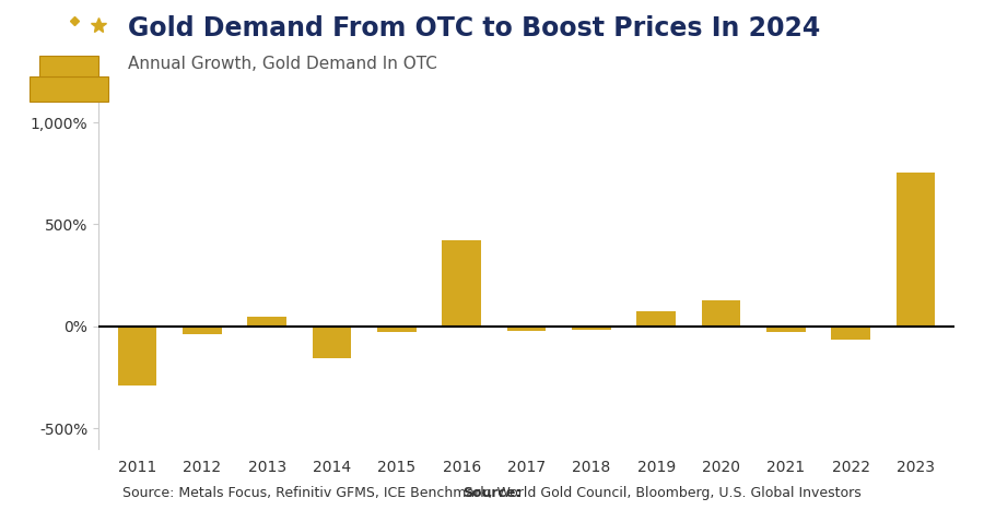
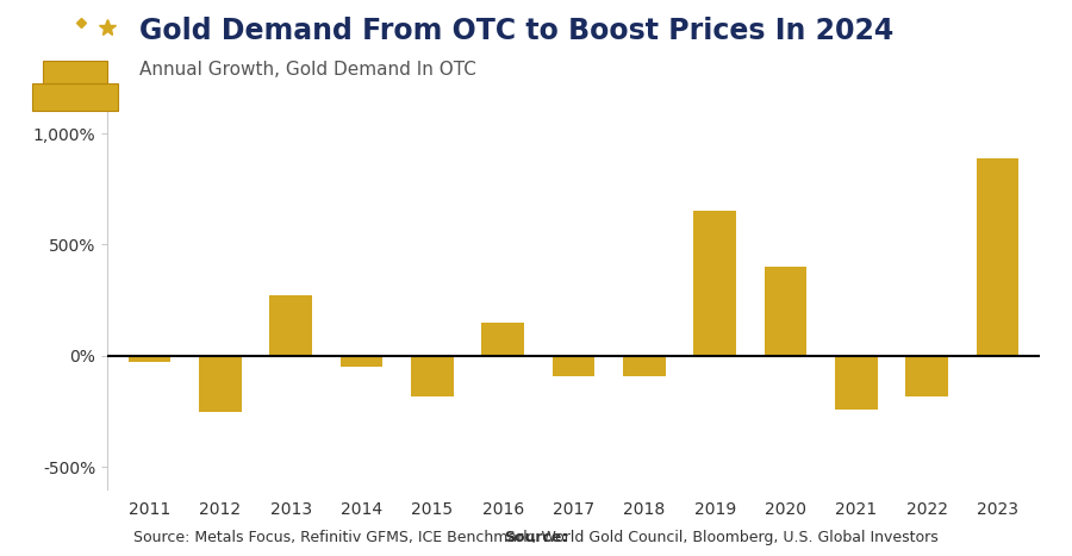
2011: -290% -> -30%
2012: -40% -> -250%
2013: 50% -> 270%
2014: -160% -> -50%
2015: -30% -> -180%
2016: 420% -> 150%
2017: -20% -> -90%
2018: -20% -> -90%
2019: 80% -> 650%
2020: 130% -> 400%
2021: -30% -> -240%
2022: -60% -> -180%
2023: 760% -> 890%
